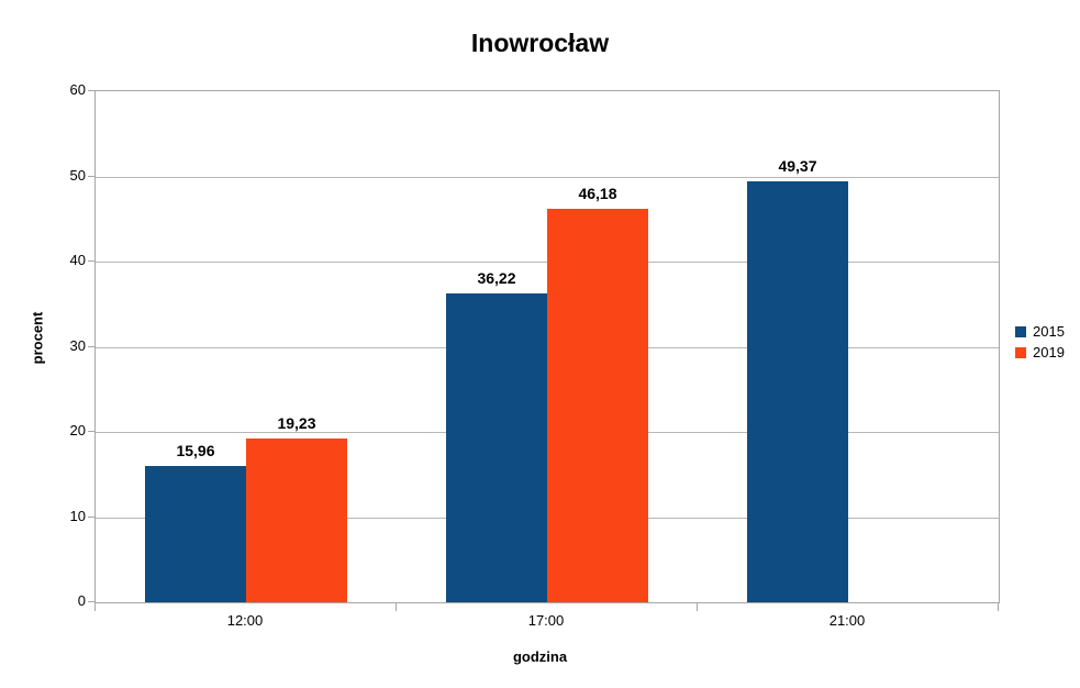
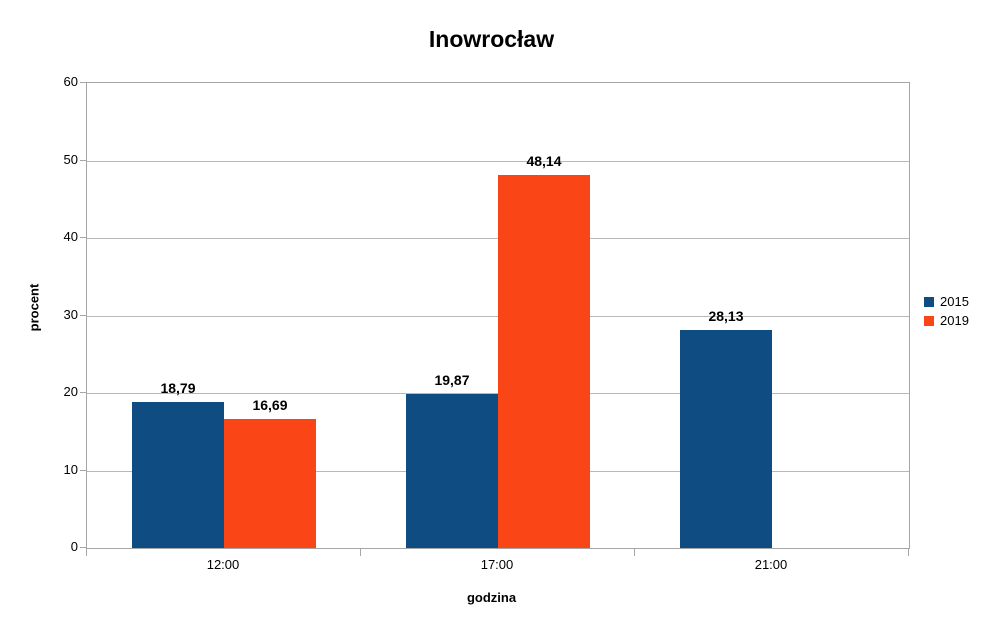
2015/12:00: 15,96 -> 18,79
2019/12:00: 19,23 -> 16,69
2015/17:00: 36,22 -> 19,87
2019/17:00: 46,18 -> 48,14
2015/21:00: 49,37 -> 28,13
